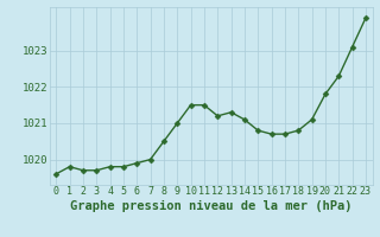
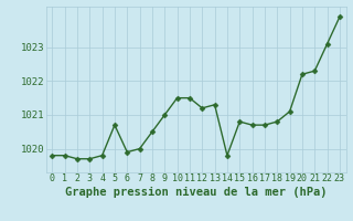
0: 1019.6 -> 1019.8
5: 1019.8 -> 1020.7
14: 1021.1 -> 1019.8
20: 1021.8 -> 1022.2
